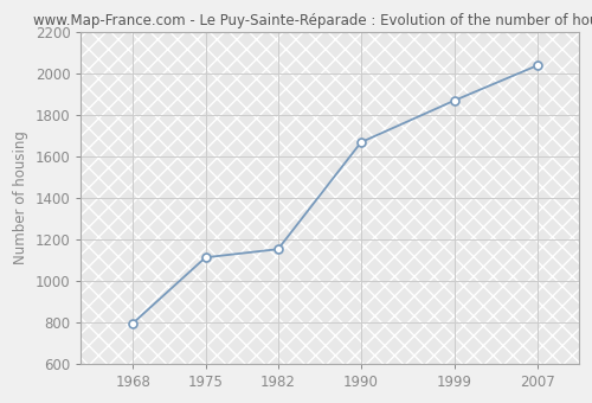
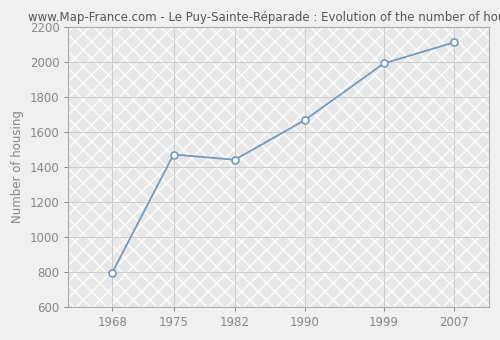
1975: 1110 -> 1470
1982: 1150 -> 1440
1999: 1870 -> 1990
2007: 2040 -> 2110
